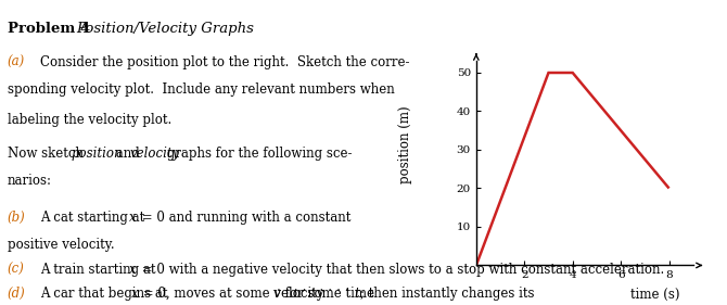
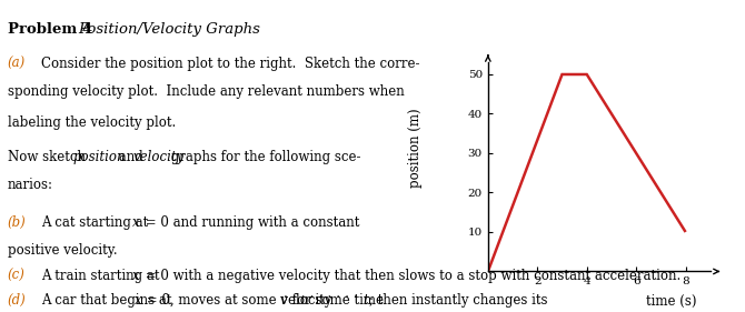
8: 20 -> 10
